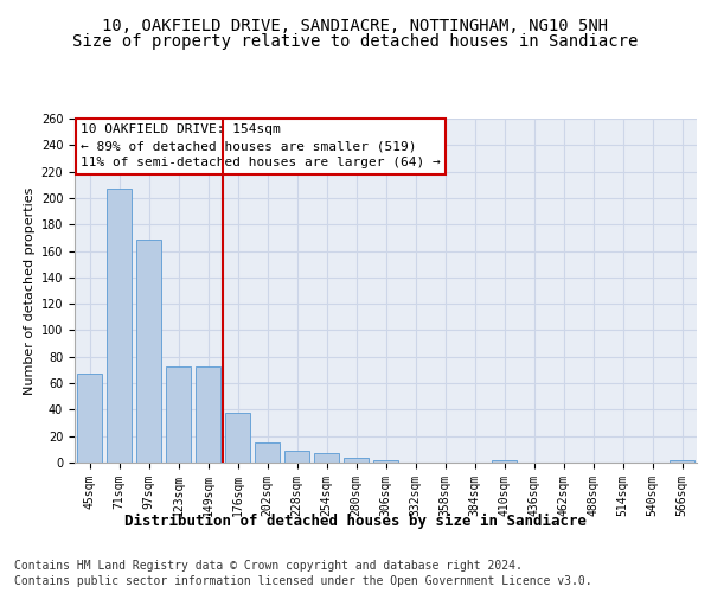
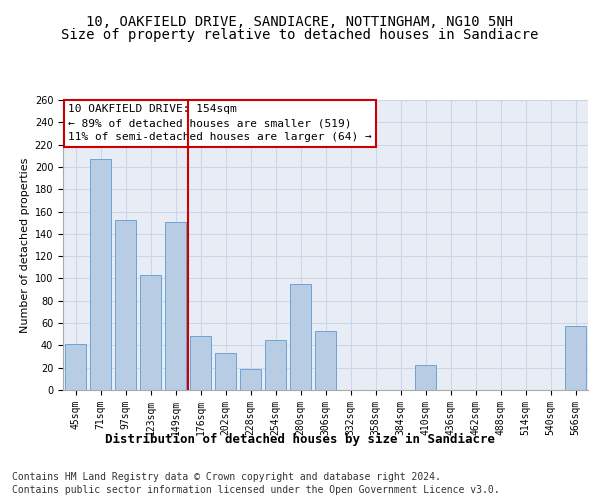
45sqm: 67 -> 41
97sqm: 169 -> 152
123sqm: 73 -> 103
149sqm: 73 -> 151
176sqm: 38 -> 48
202sqm: 15 -> 33
228sqm: 9 -> 19
254sqm: 7 -> 45
280sqm: 4 -> 95
306sqm: 2 -> 53
410sqm: 2 -> 22
566sqm: 2 -> 57
